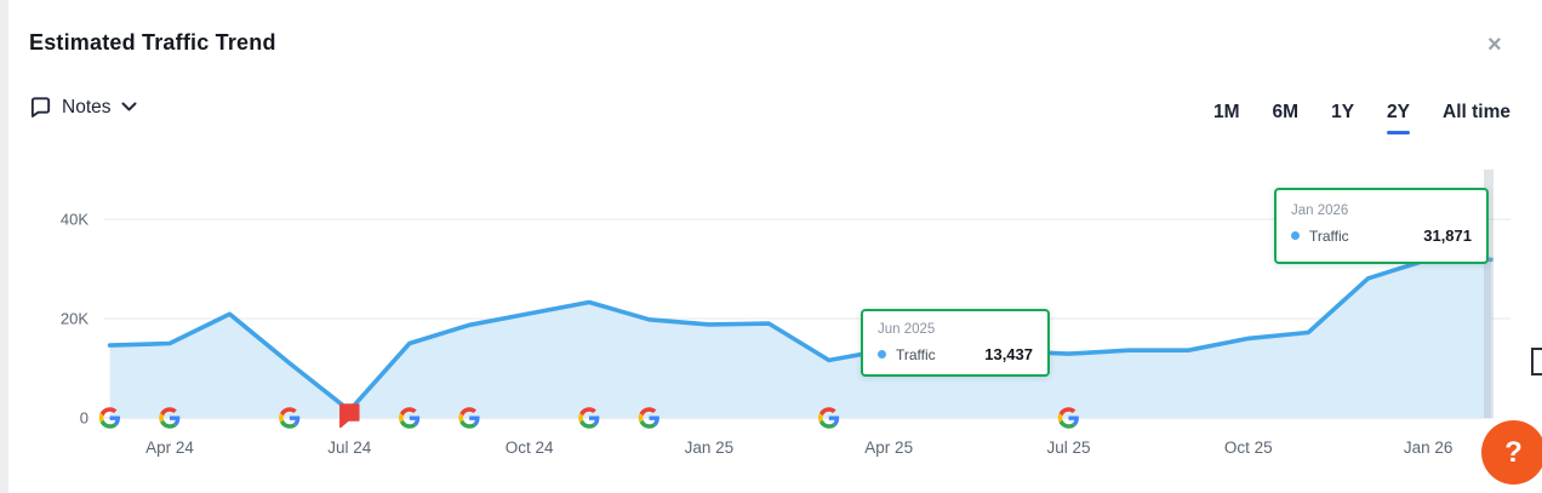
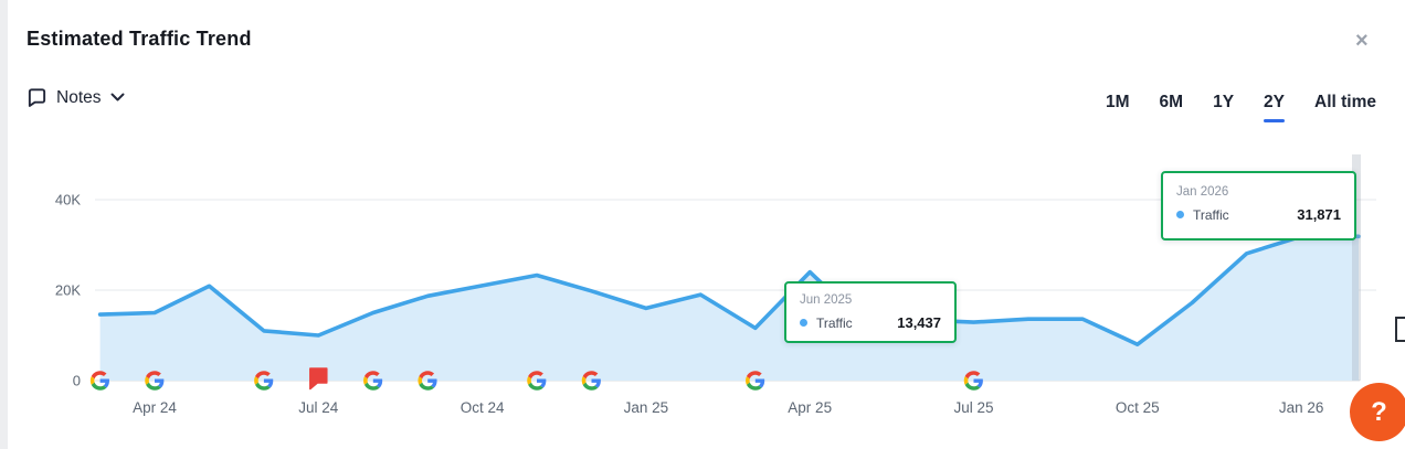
Jul 24: 2K -> 10K
Jan 25: 19K -> 16K
Apr 25: 14K -> 24K
Oct 25: 16K -> 8K
